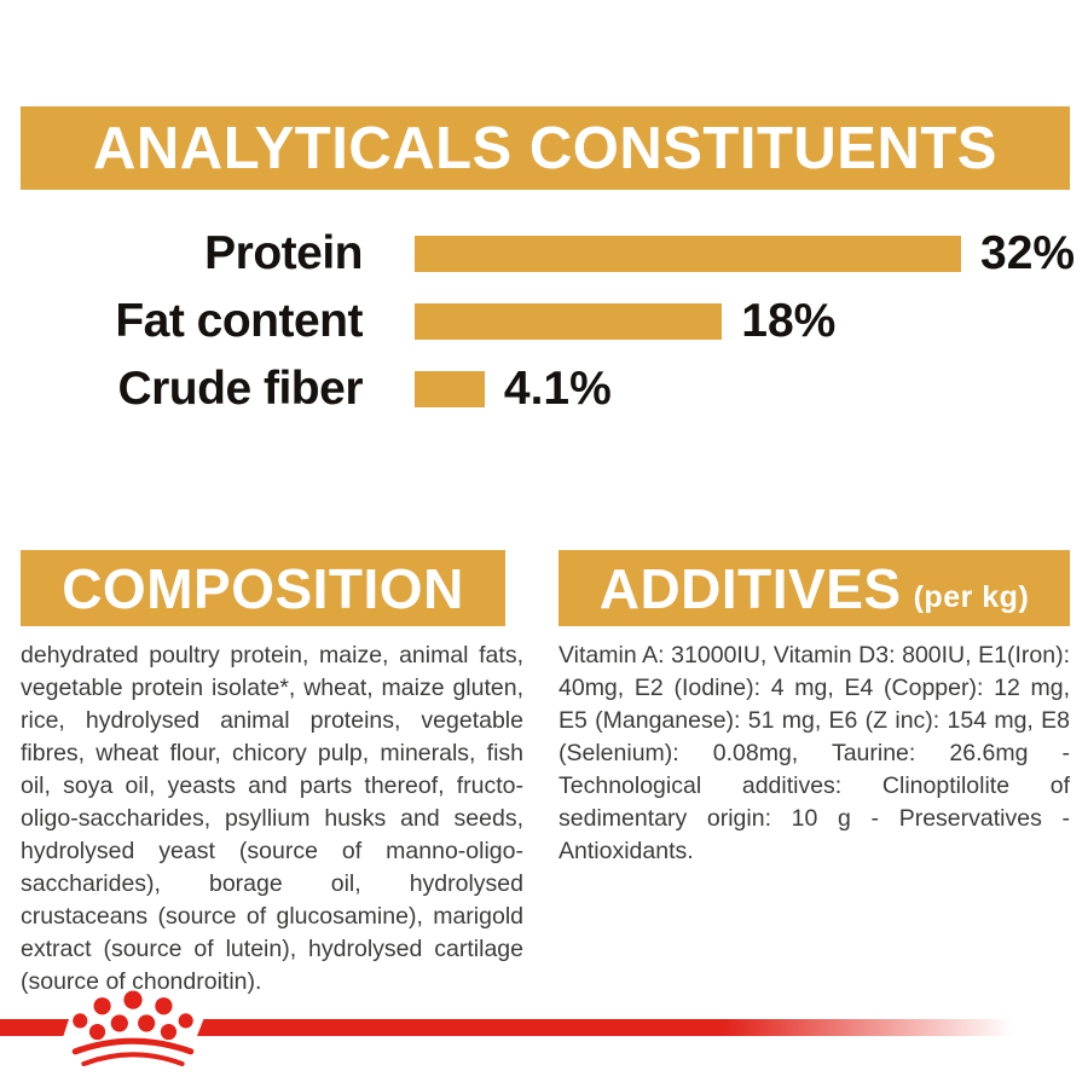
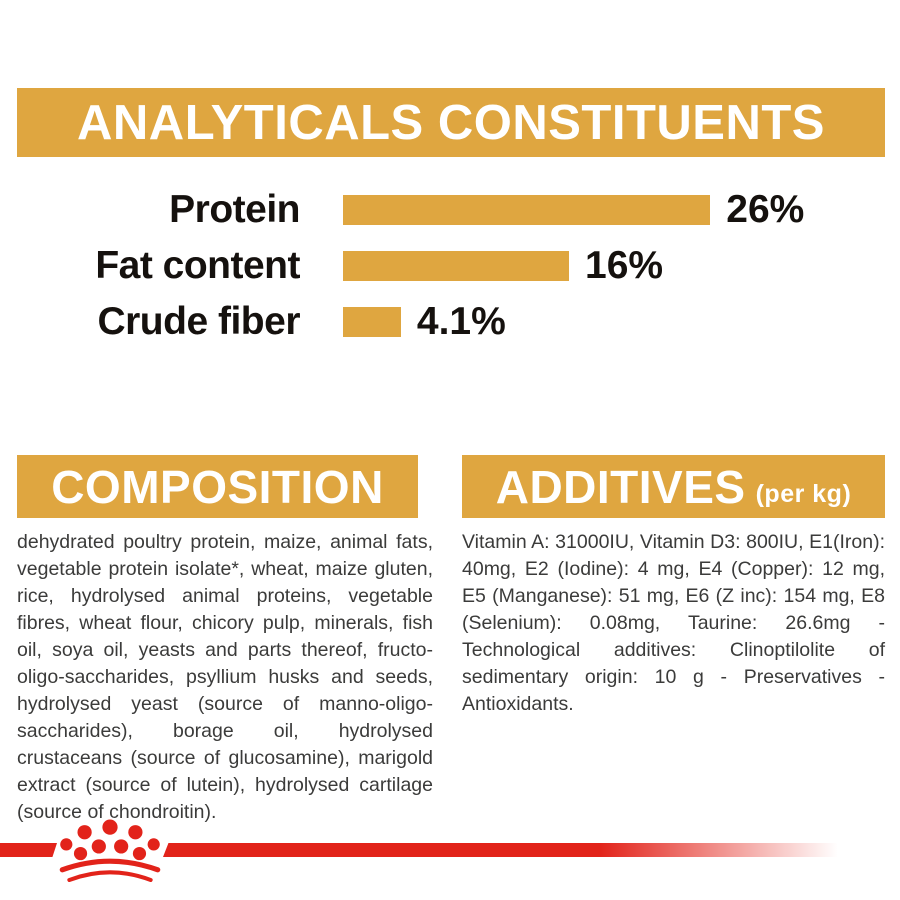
Protein: 32% -> 26%
Fat content: 18% -> 16%
